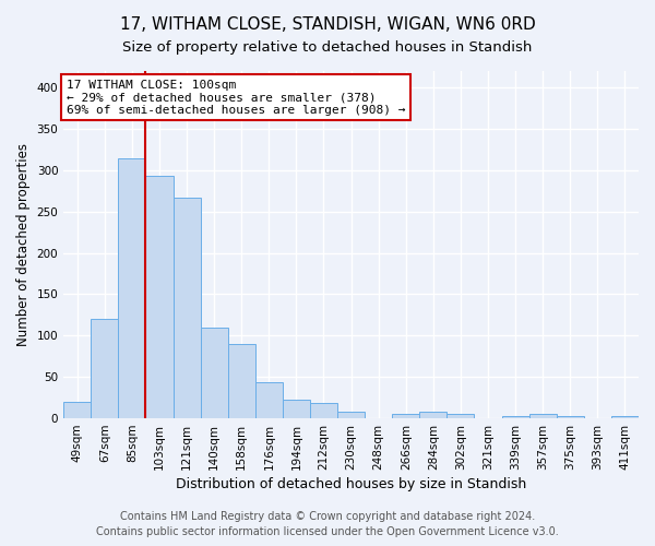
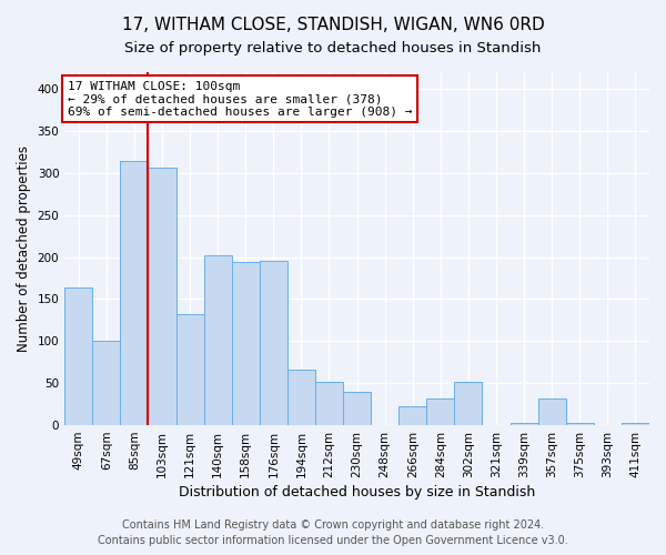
49sqm: 20 -> 164
67sqm: 120 -> 100
103sqm: 293 -> 306
121sqm: 267 -> 132
140sqm: 110 -> 202
158sqm: 90 -> 194
176sqm: 44 -> 196
194sqm: 22 -> 66
212sqm: 18 -> 52
230sqm: 8 -> 40
266sqm: 5 -> 22
284sqm: 8 -> 32
302sqm: 5 -> 52
357sqm: 5 -> 32
